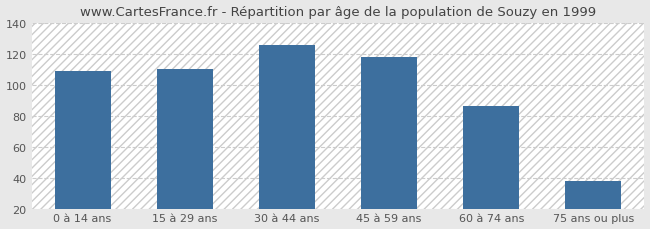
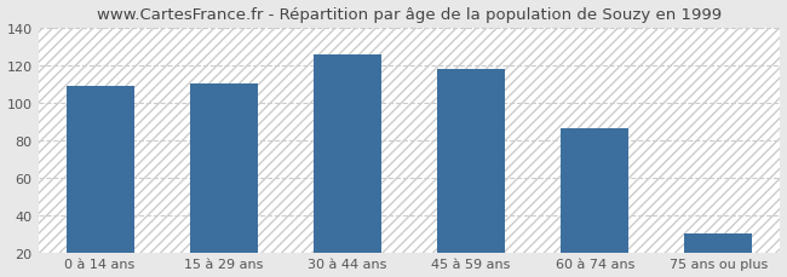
75 ans ou plus: 38 -> 30
